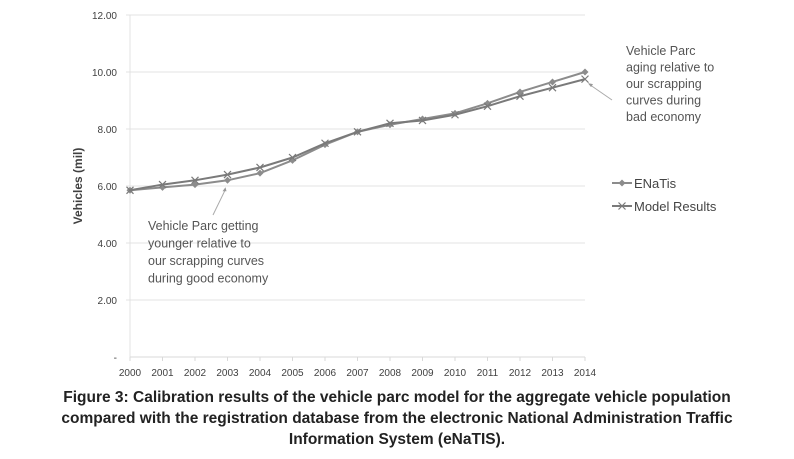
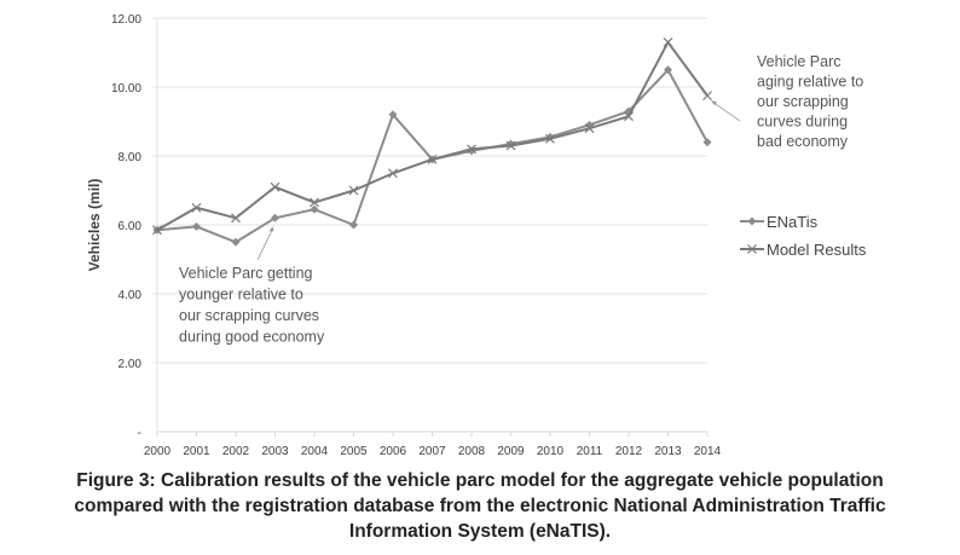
Model Results/2001: 6.0 -> 6.5
ENaTis/2002: 6.0 -> 5.5
Model Results/2003: 6.4 -> 7.1
ENaTis/2005: 6.9 -> 6.0
ENaTis/2006: 7.5 -> 9.2
ENaTis/2013: 9.7 -> 10.5
Model Results/2013: 9.4 -> 11.3
ENaTis/2014: 10.0 -> 8.4
